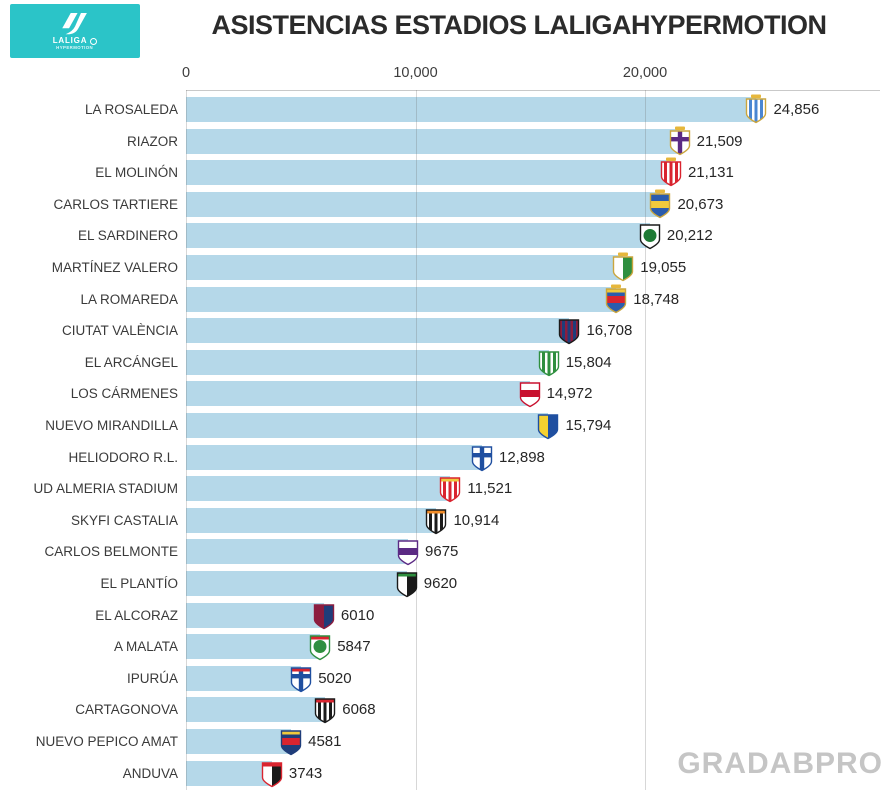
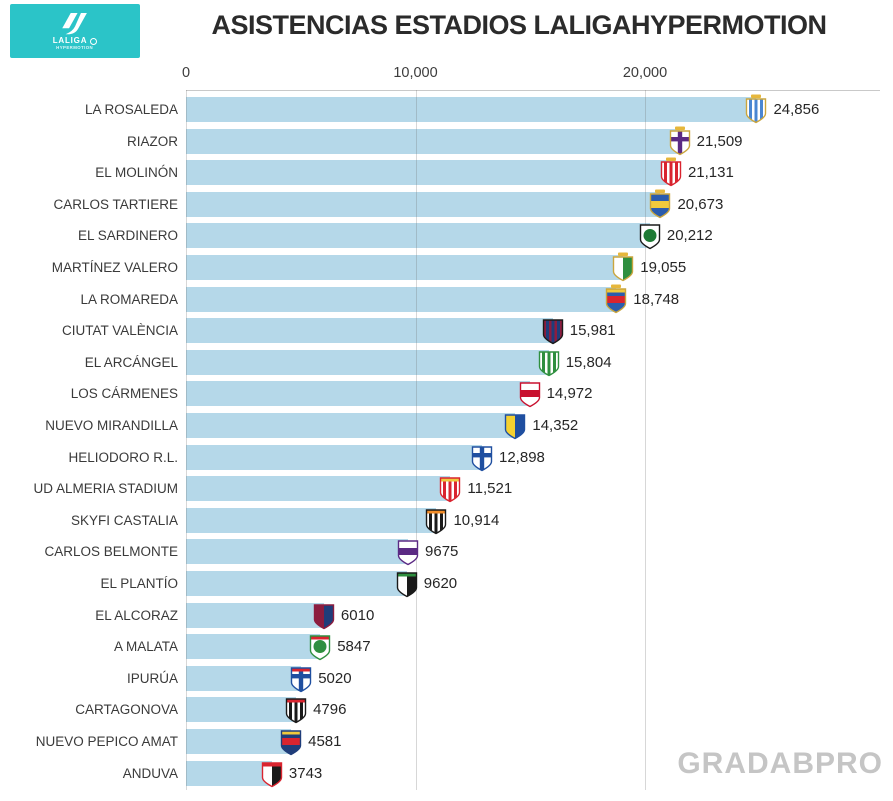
CIUTAT VALÈNCIA: 16,708 -> 15,981
NUEVO MIRANDILLA: 15,794 -> 14,352
CARTAGONOVA: 6068 -> 4796
